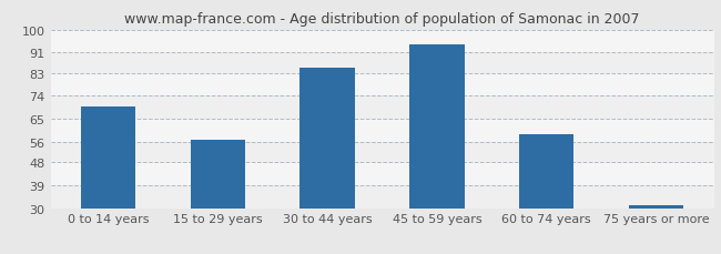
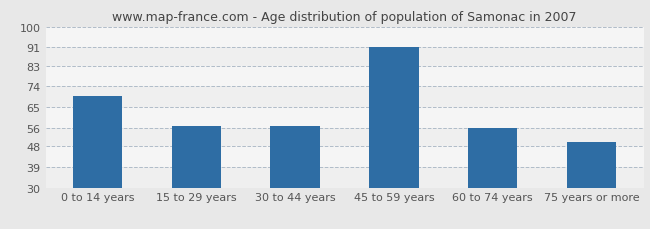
30 to 44 years: 85 -> 57
45 to 59 years: 94 -> 91
60 to 74 years: 59 -> 56
75 years or more: 31 -> 50
